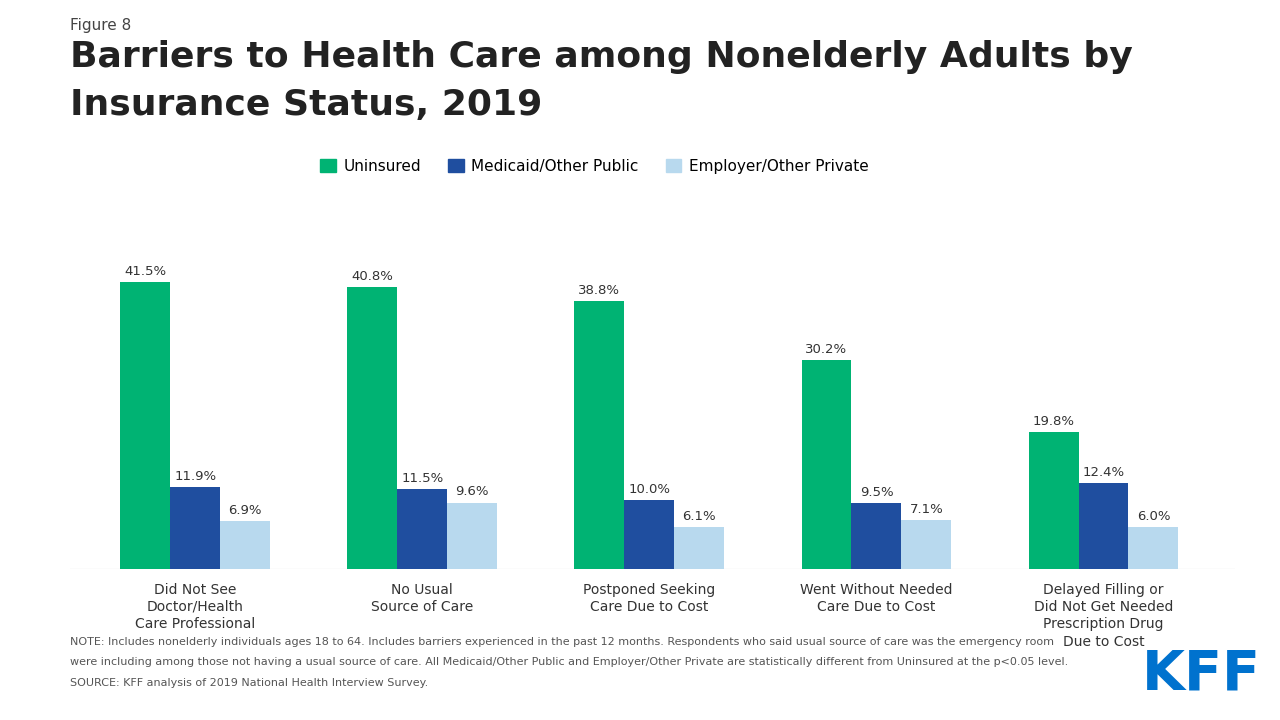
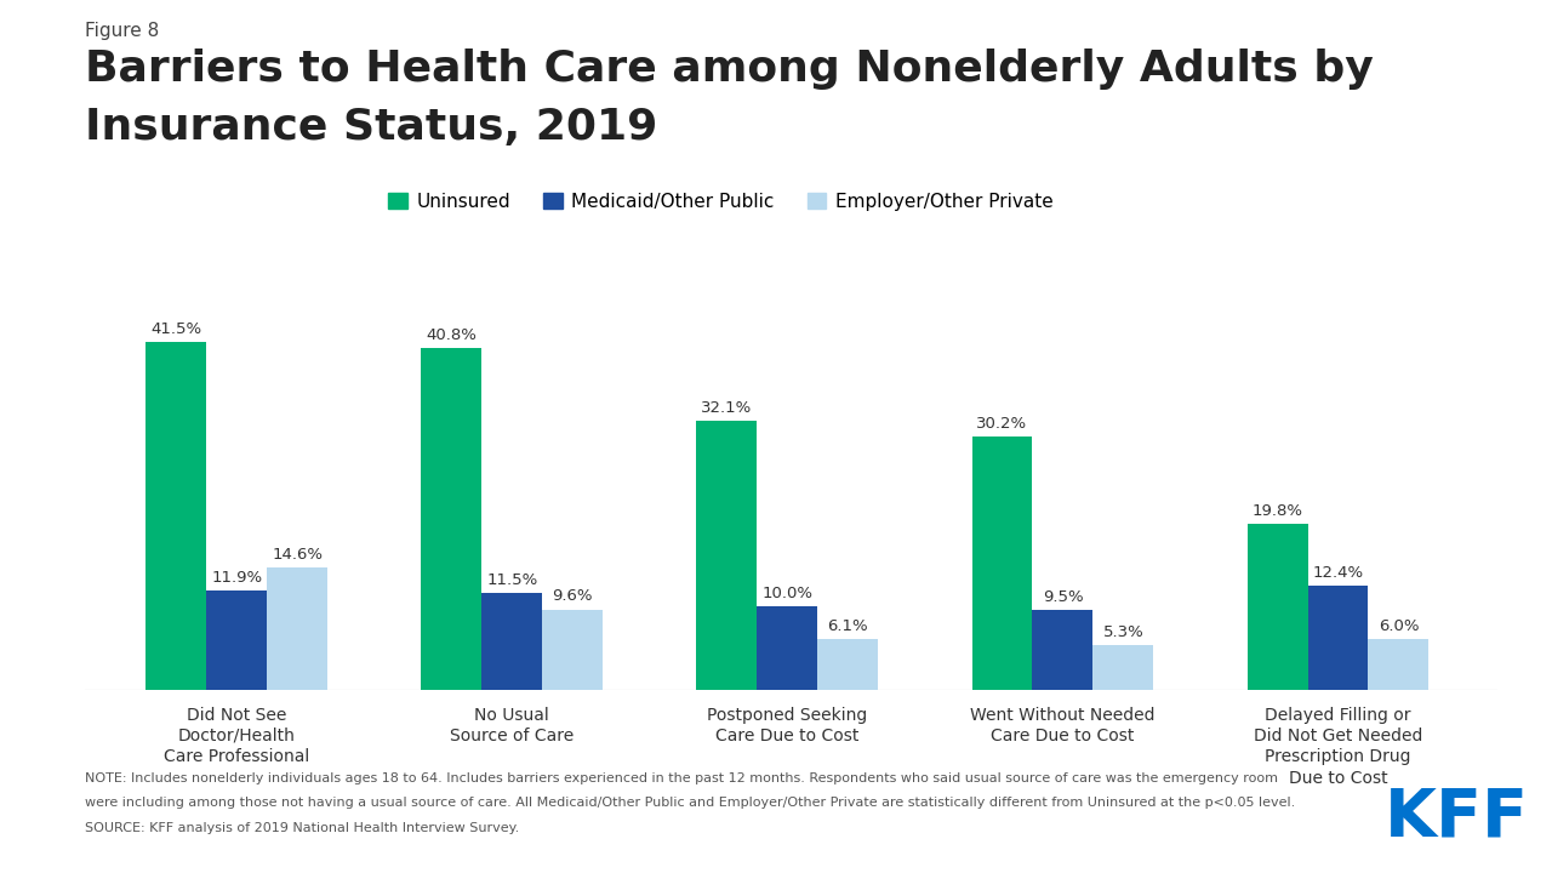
Employer/Other Private/Did Not See Doctor/Health Care Professional: 6.9% -> 14.6%
Uninsured/Postponed Seeking Care Due to Cost: 38.8% -> 32.1%
Employer/Other Private/Went Without Needed Care Due to Cost: 7.1% -> 5.3%
